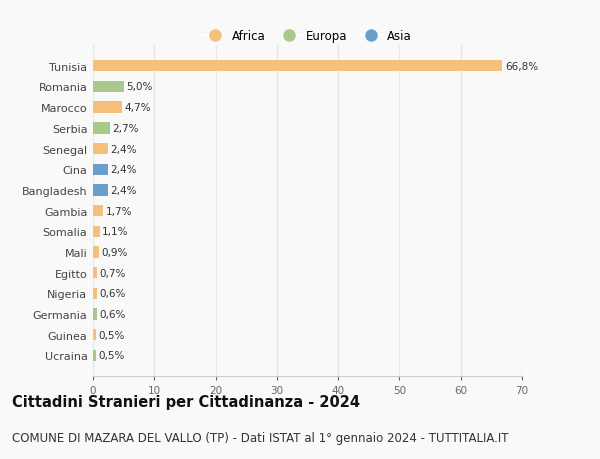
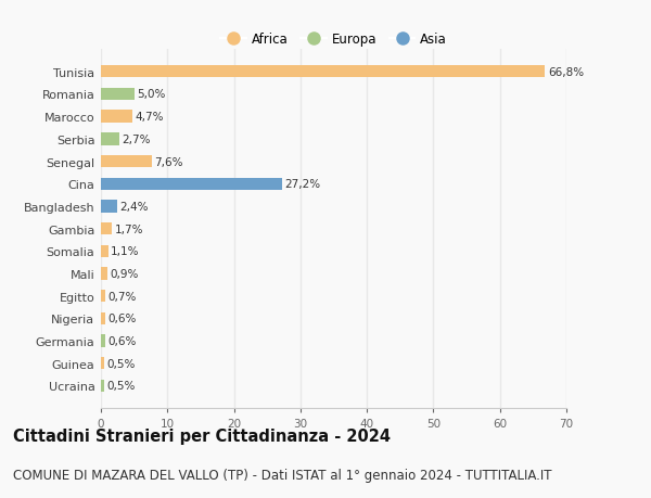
Senegal: 2,4% -> 7,6%
Cina: 2,4% -> 27,2%
